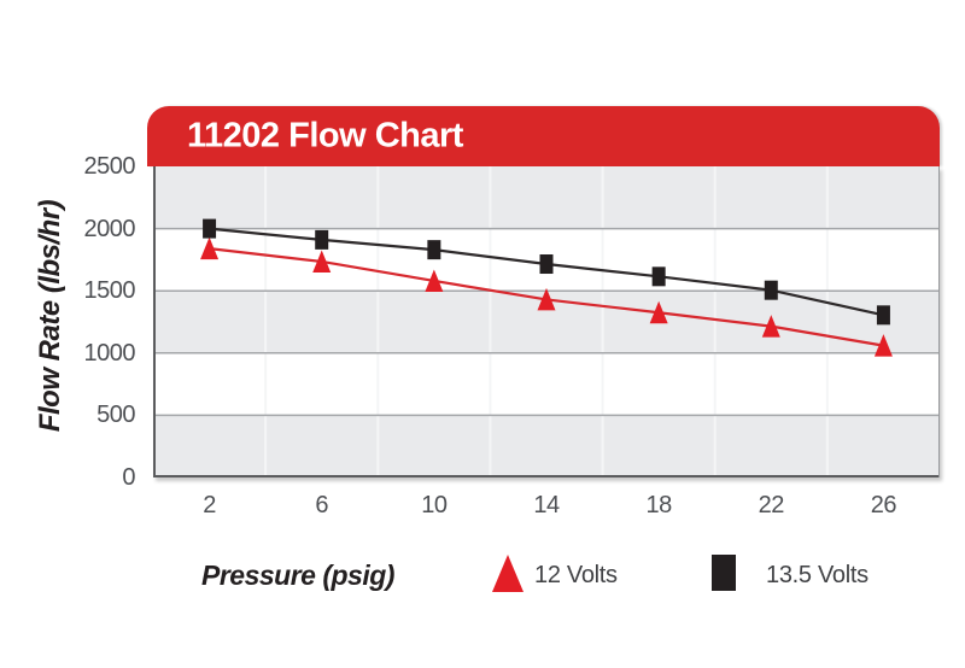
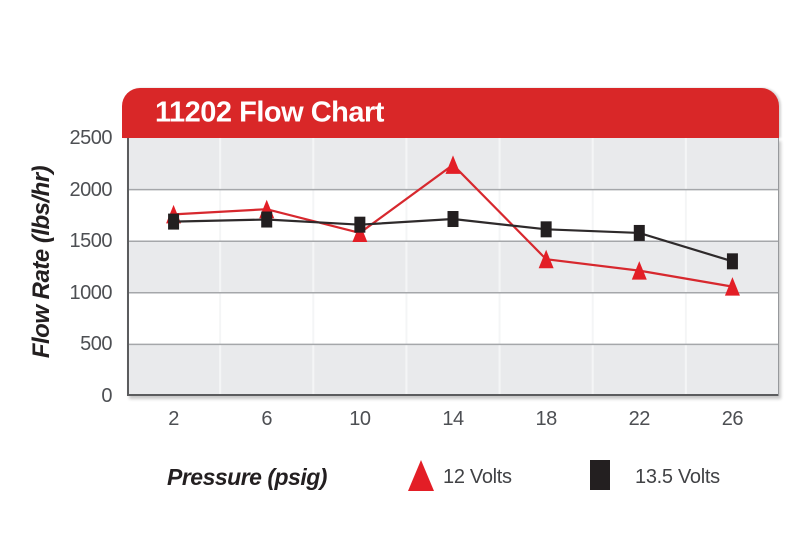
12 Volts/2: 1840 -> 1760
13.5 Volts/2: 2000 -> 1690
12 Volts/6: 1740 -> 1810
13.5 Volts/6: 1910 -> 1710
13.5 Volts/10: 1830 -> 1660
12 Volts/14: 1430 -> 2240
13.5 Volts/22: 1500 -> 1580
